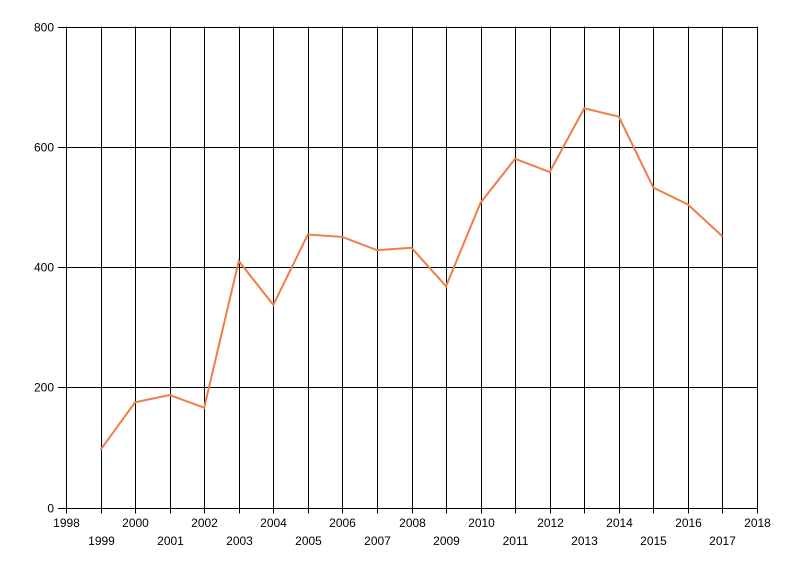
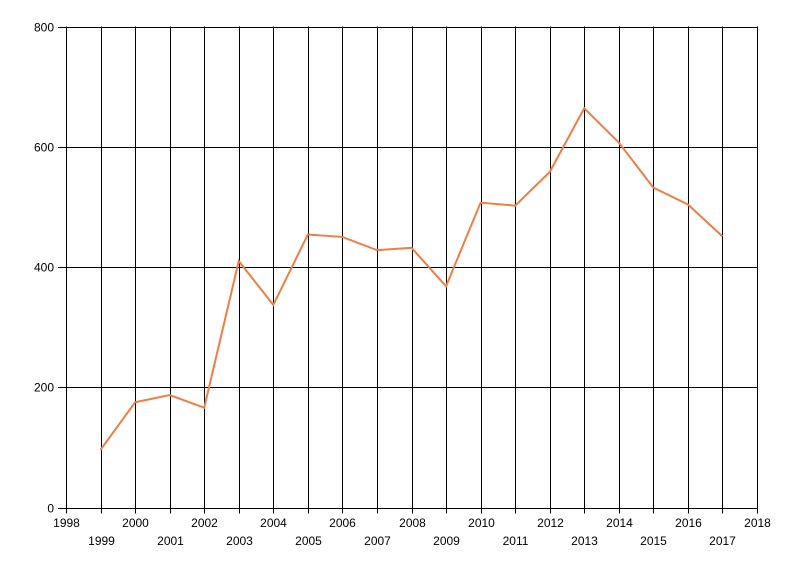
2011: 580 -> 500
2014: 650 -> 610
